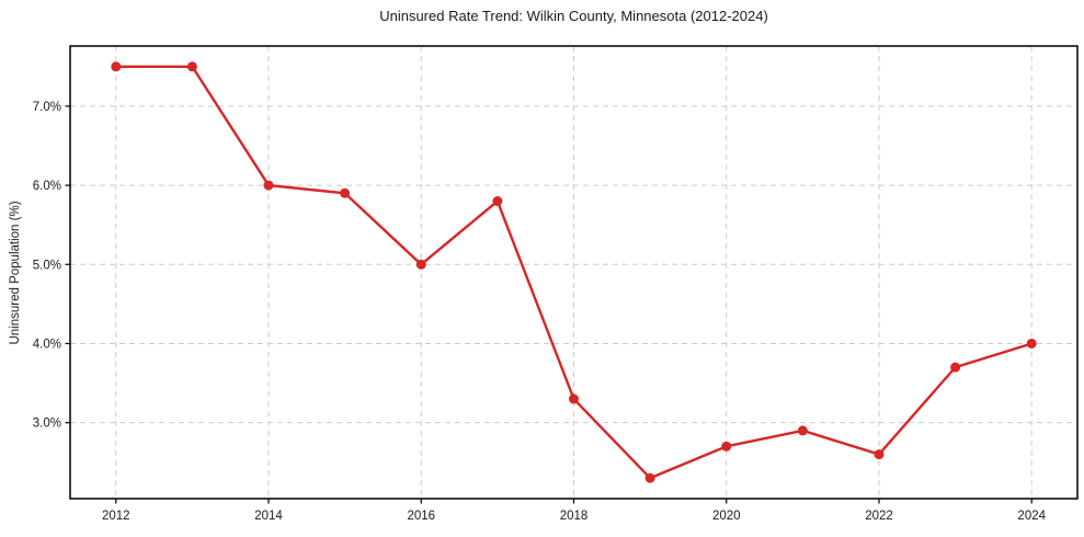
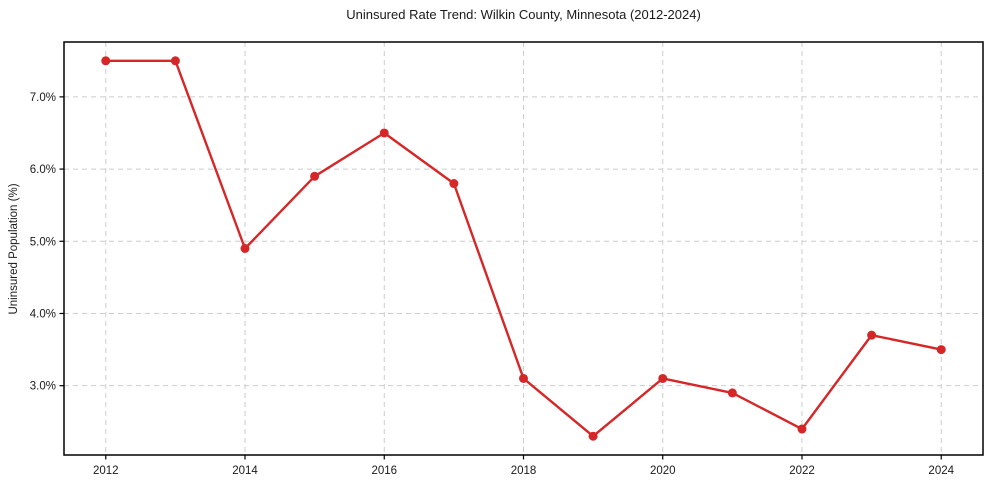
2014: 6.0% -> 4.9%
2016: 5.0% -> 6.5%
2018: 3.3% -> 3.1%
2020: 2.7% -> 3.1%
2022: 2.6% -> 2.4%
2024: 4.0% -> 3.5%
